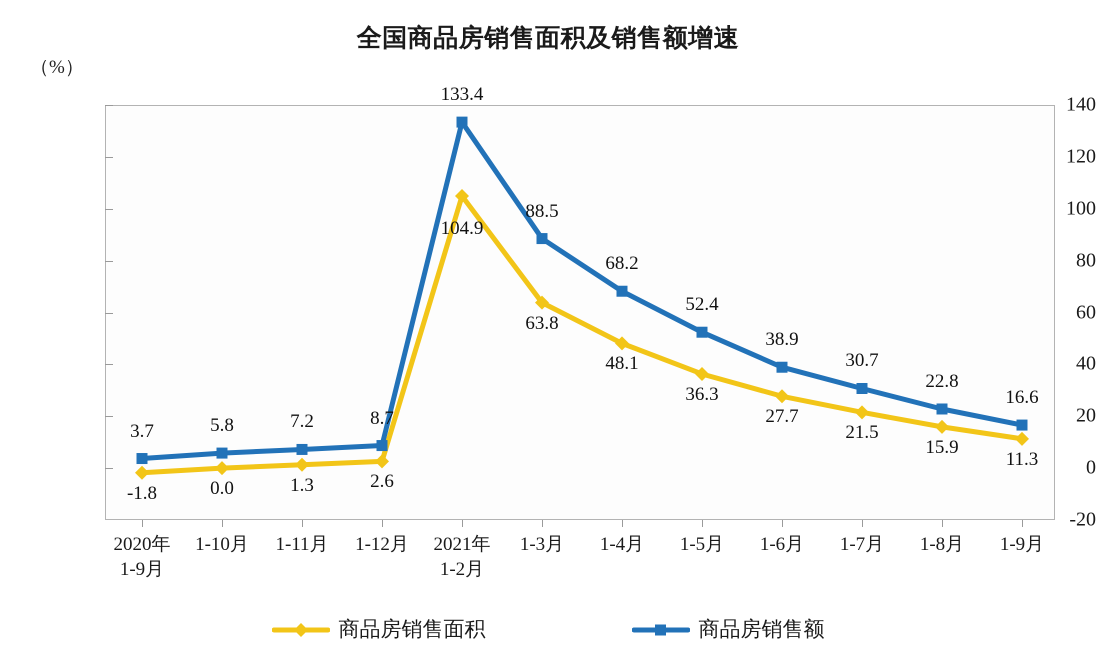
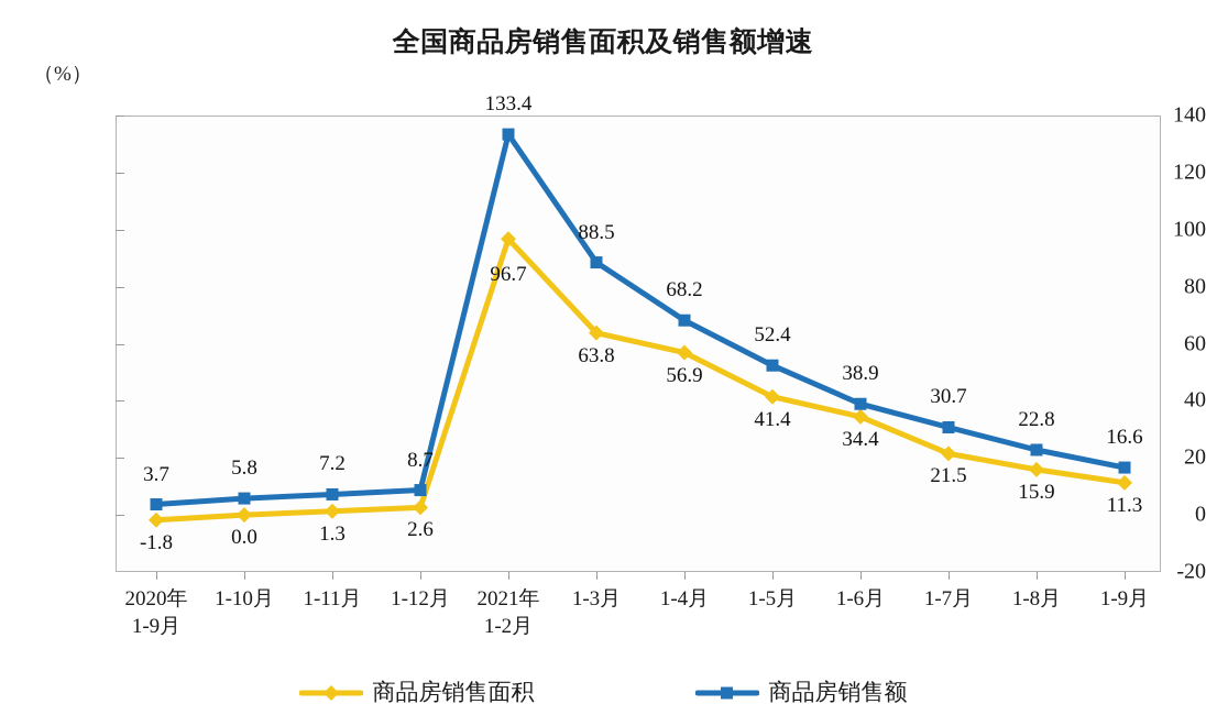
商品房销售面积/2021年 1-2月: 104.9 -> 96.7
商品房销售面积/1-4月: 48.1 -> 56.9
商品房销售面积/1-5月: 36.3 -> 41.4
商品房销售面积/1-6月: 27.7 -> 34.4
